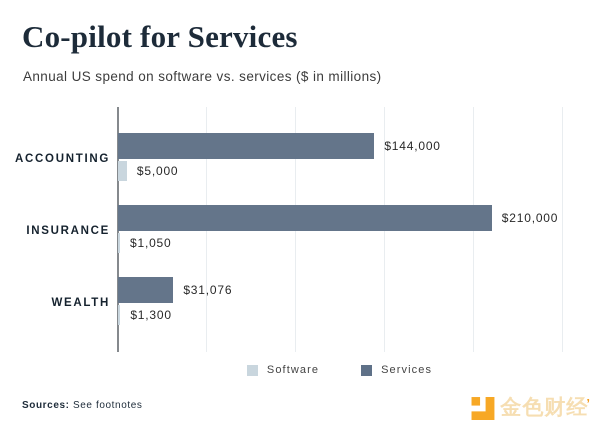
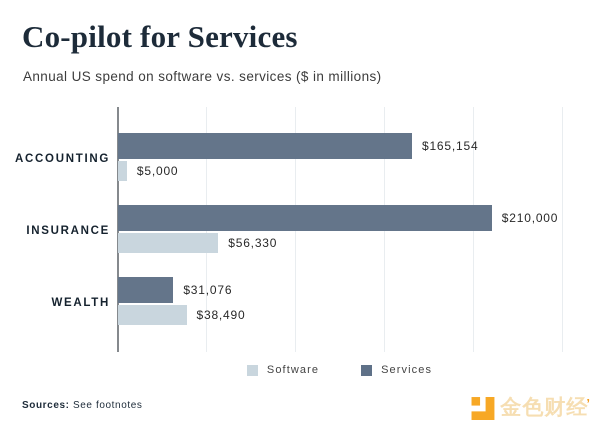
Services/ACCOUNTING: $144,000 -> $165,154
Software/INSURANCE: $1,050 -> $56,330
Software/WEALTH: $1,300 -> $38,490
